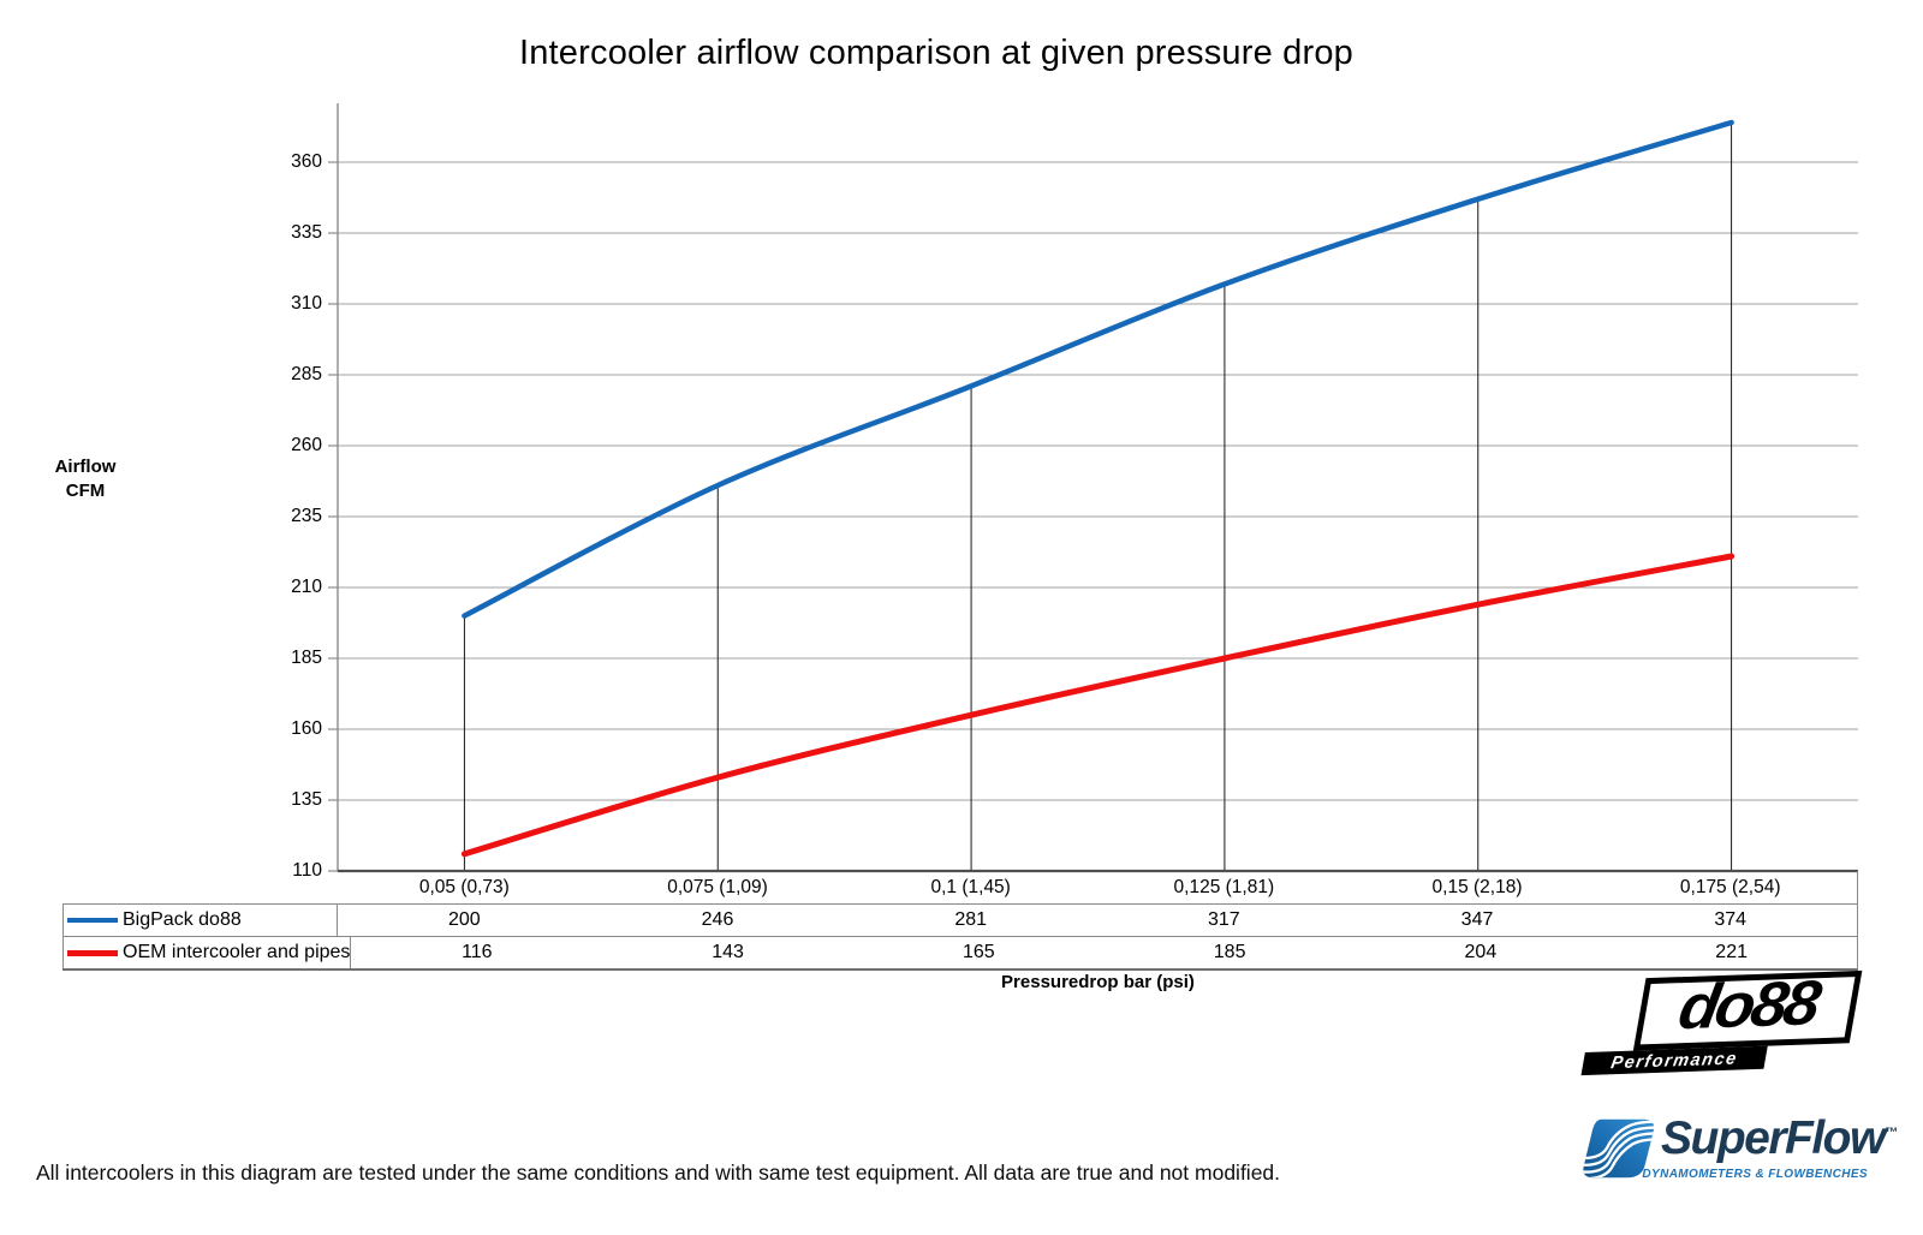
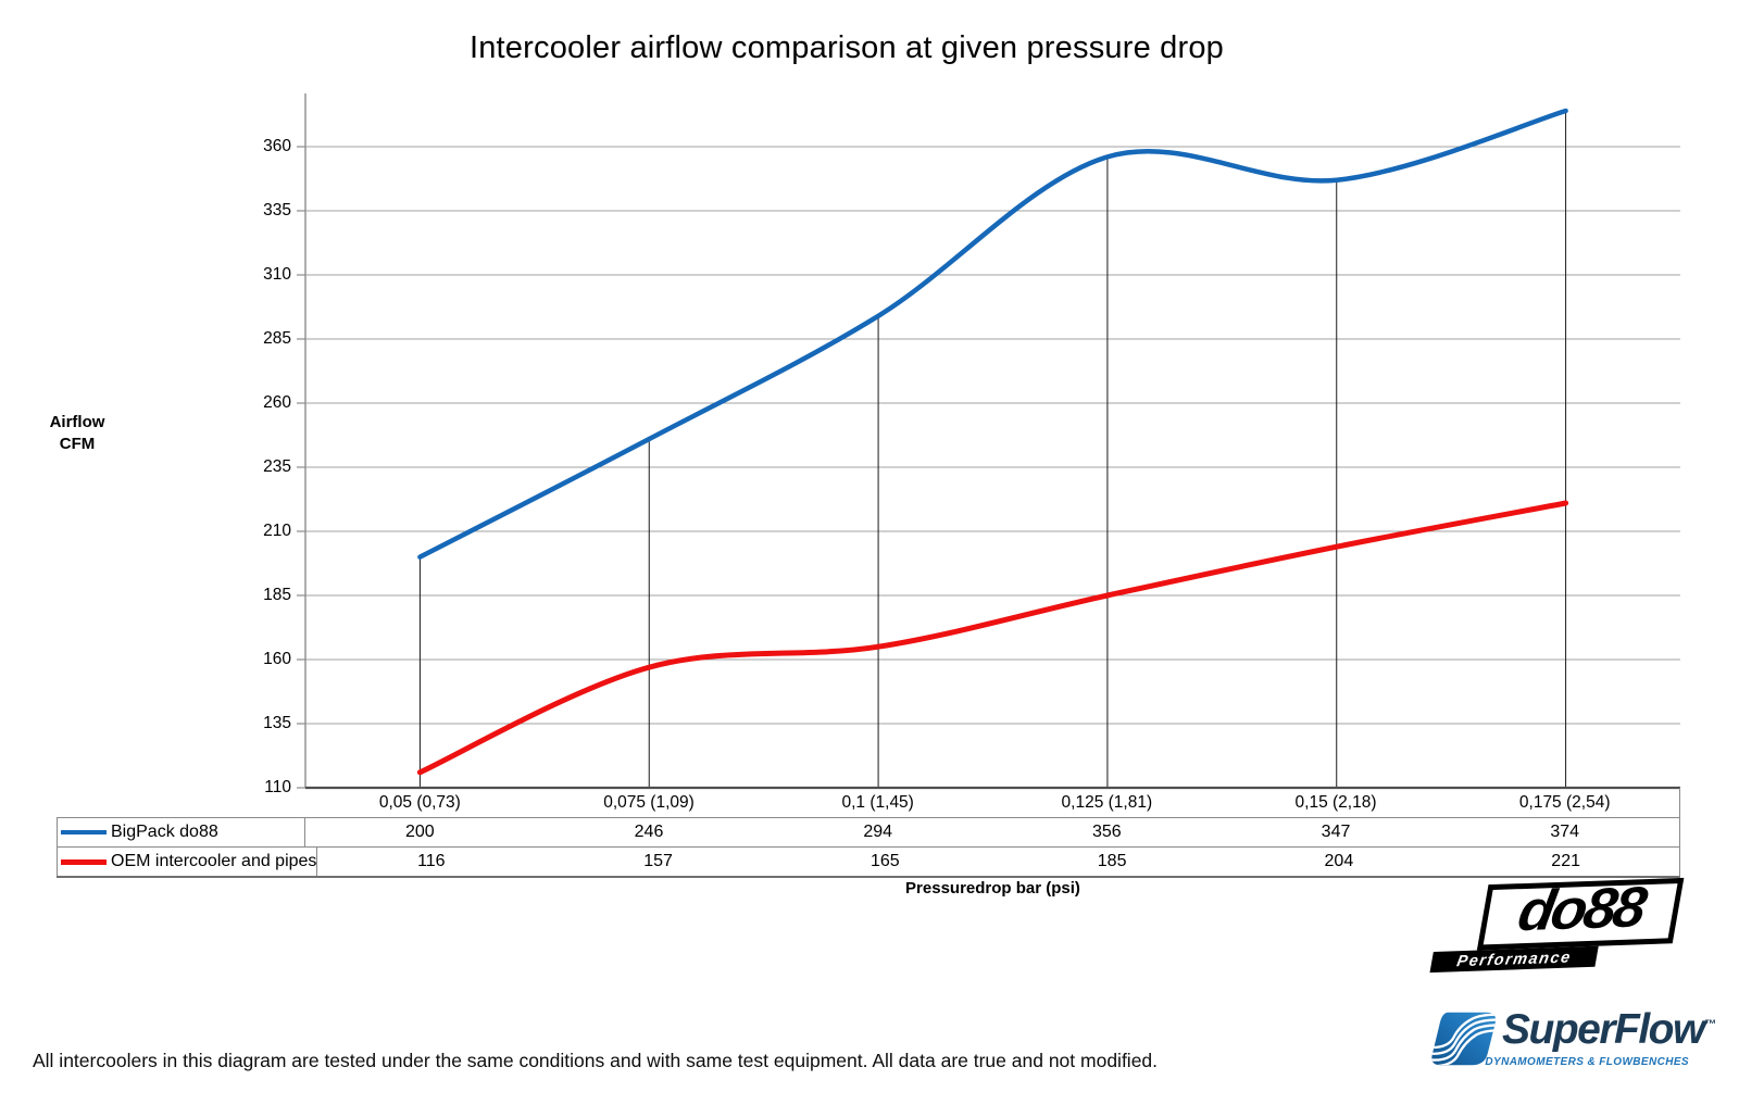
OEM intercooler and pipes/0,075 (1,09): 143 -> 157
BigPack do88/0,1 (1,45): 281 -> 294
BigPack do88/0,125 (1,81): 317 -> 356
